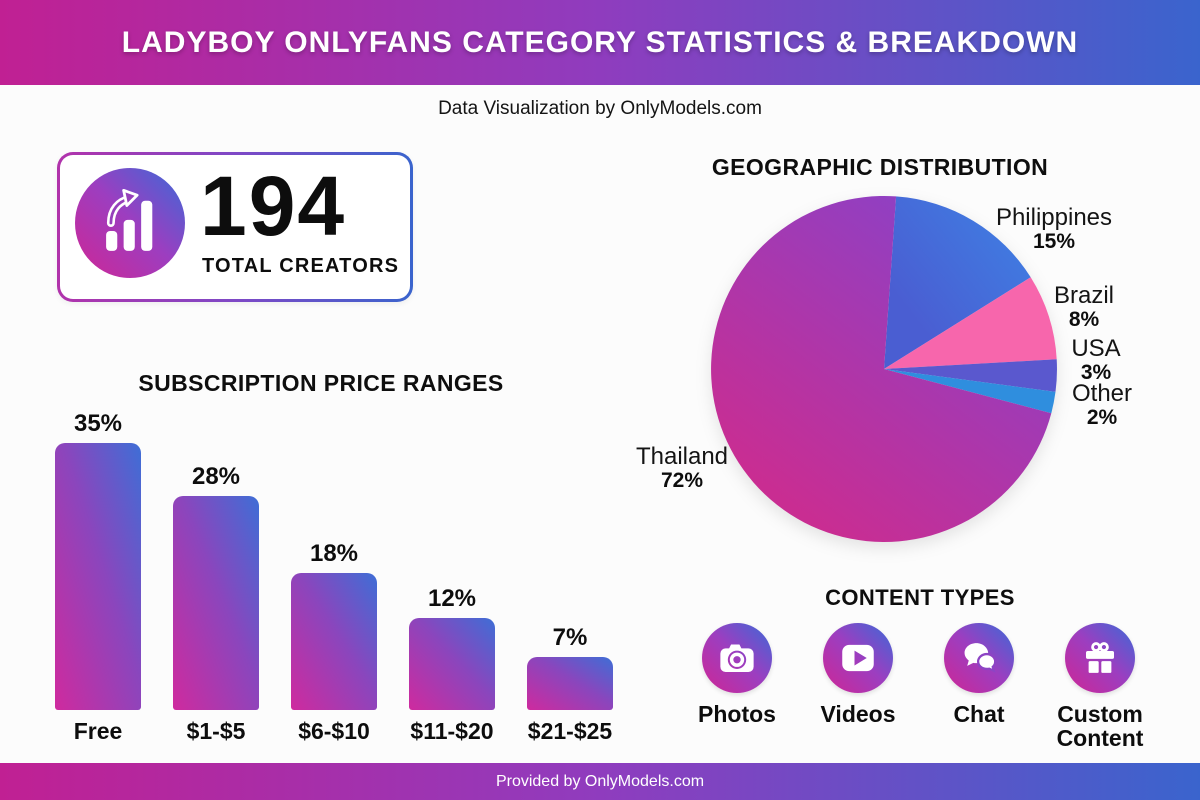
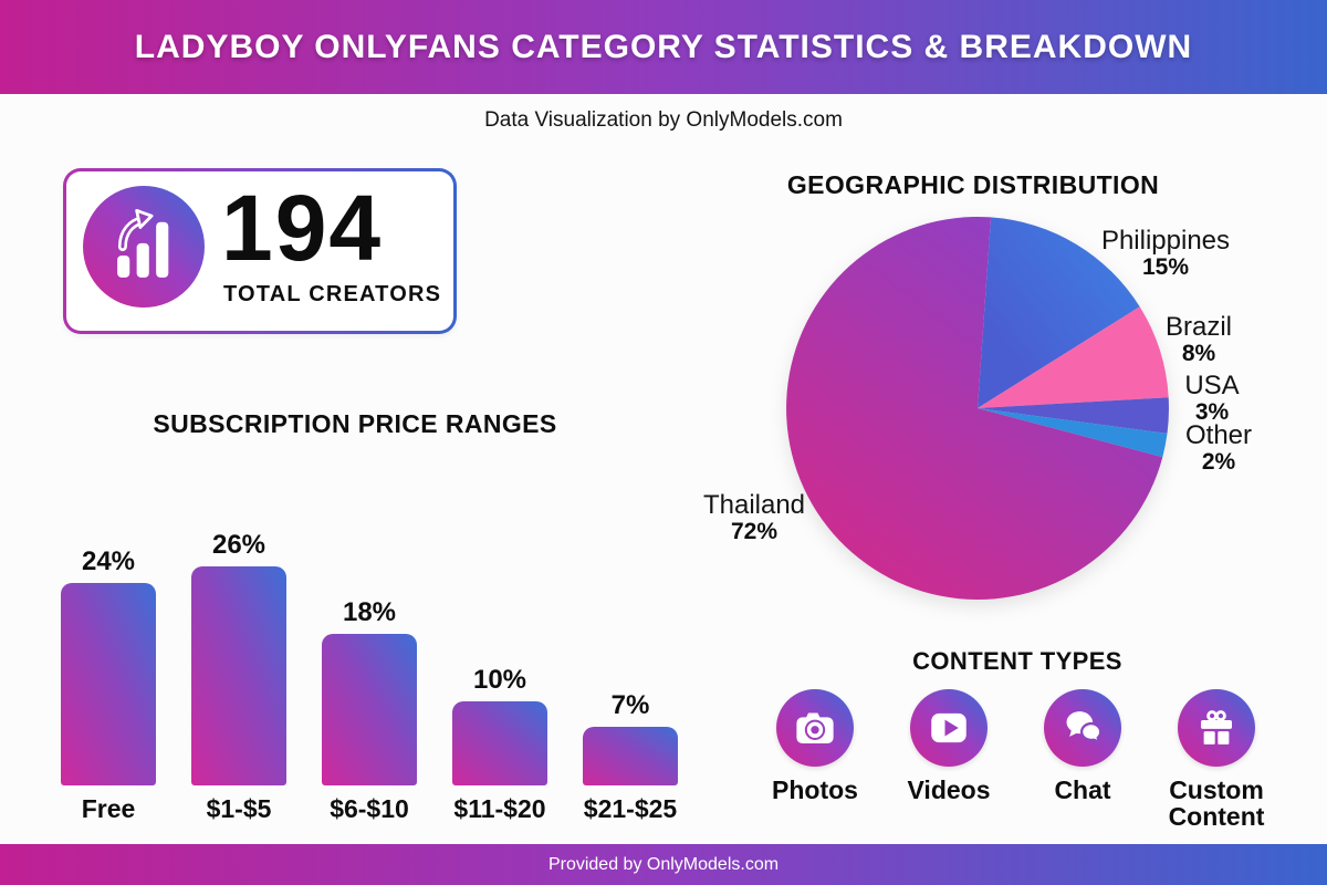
SUBSCRIPTION PRICE RANGES/Free: 35% -> 24%
SUBSCRIPTION PRICE RANGES/$1-$5: 28% -> 26%
SUBSCRIPTION PRICE RANGES/$11-$20: 12% -> 10%
